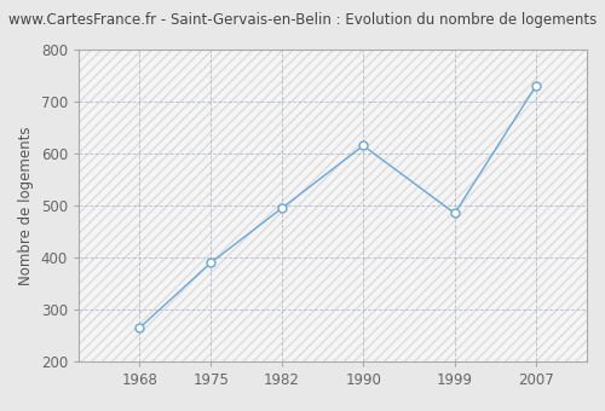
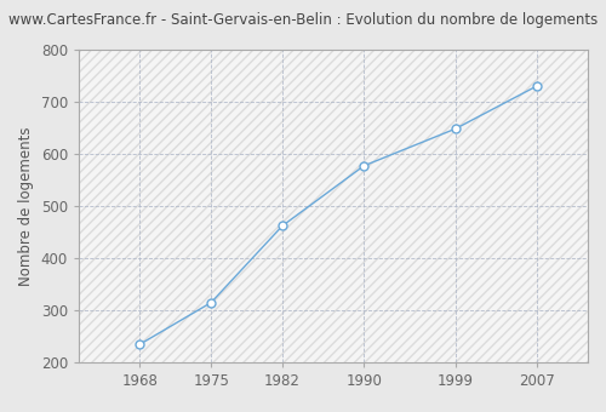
1968: 265 -> 235
1975: 390 -> 315
1982: 495 -> 462
1990: 615 -> 577
1999: 485 -> 648
